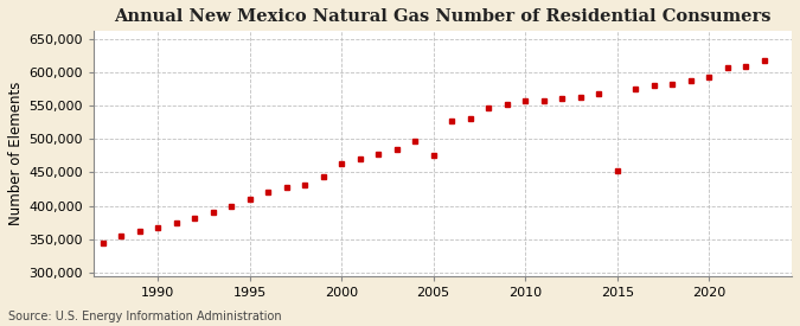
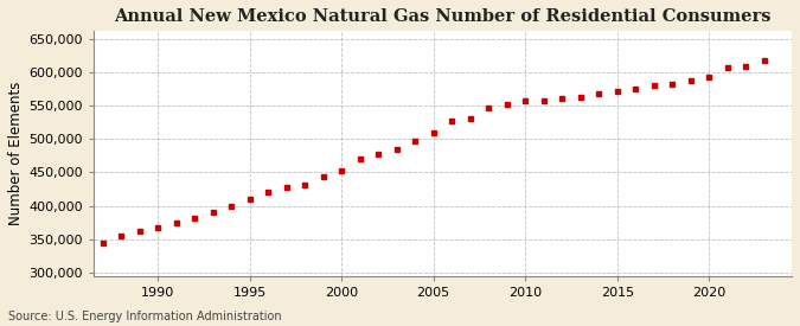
2000: 464,000 -> 452,000
2005: 476,000 -> 510,000
2015: 452,000 -> 572,000
